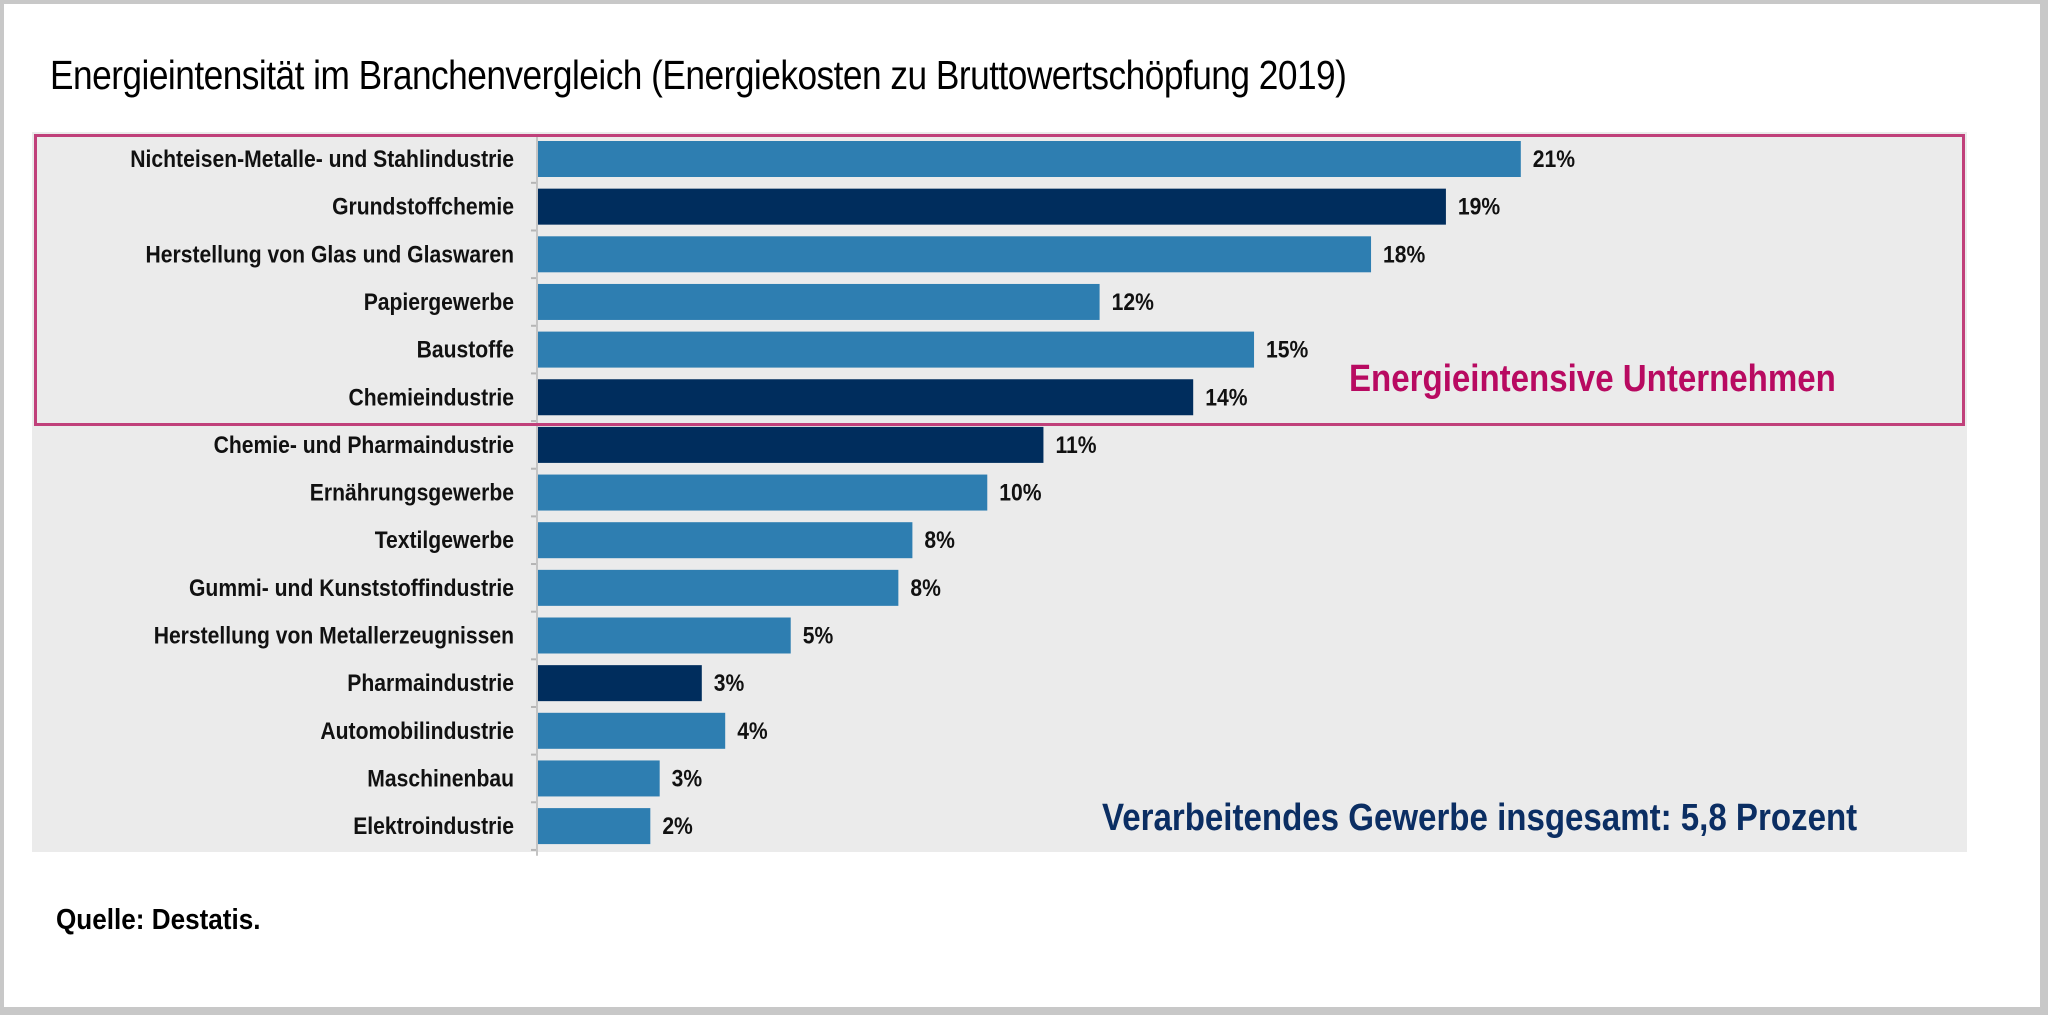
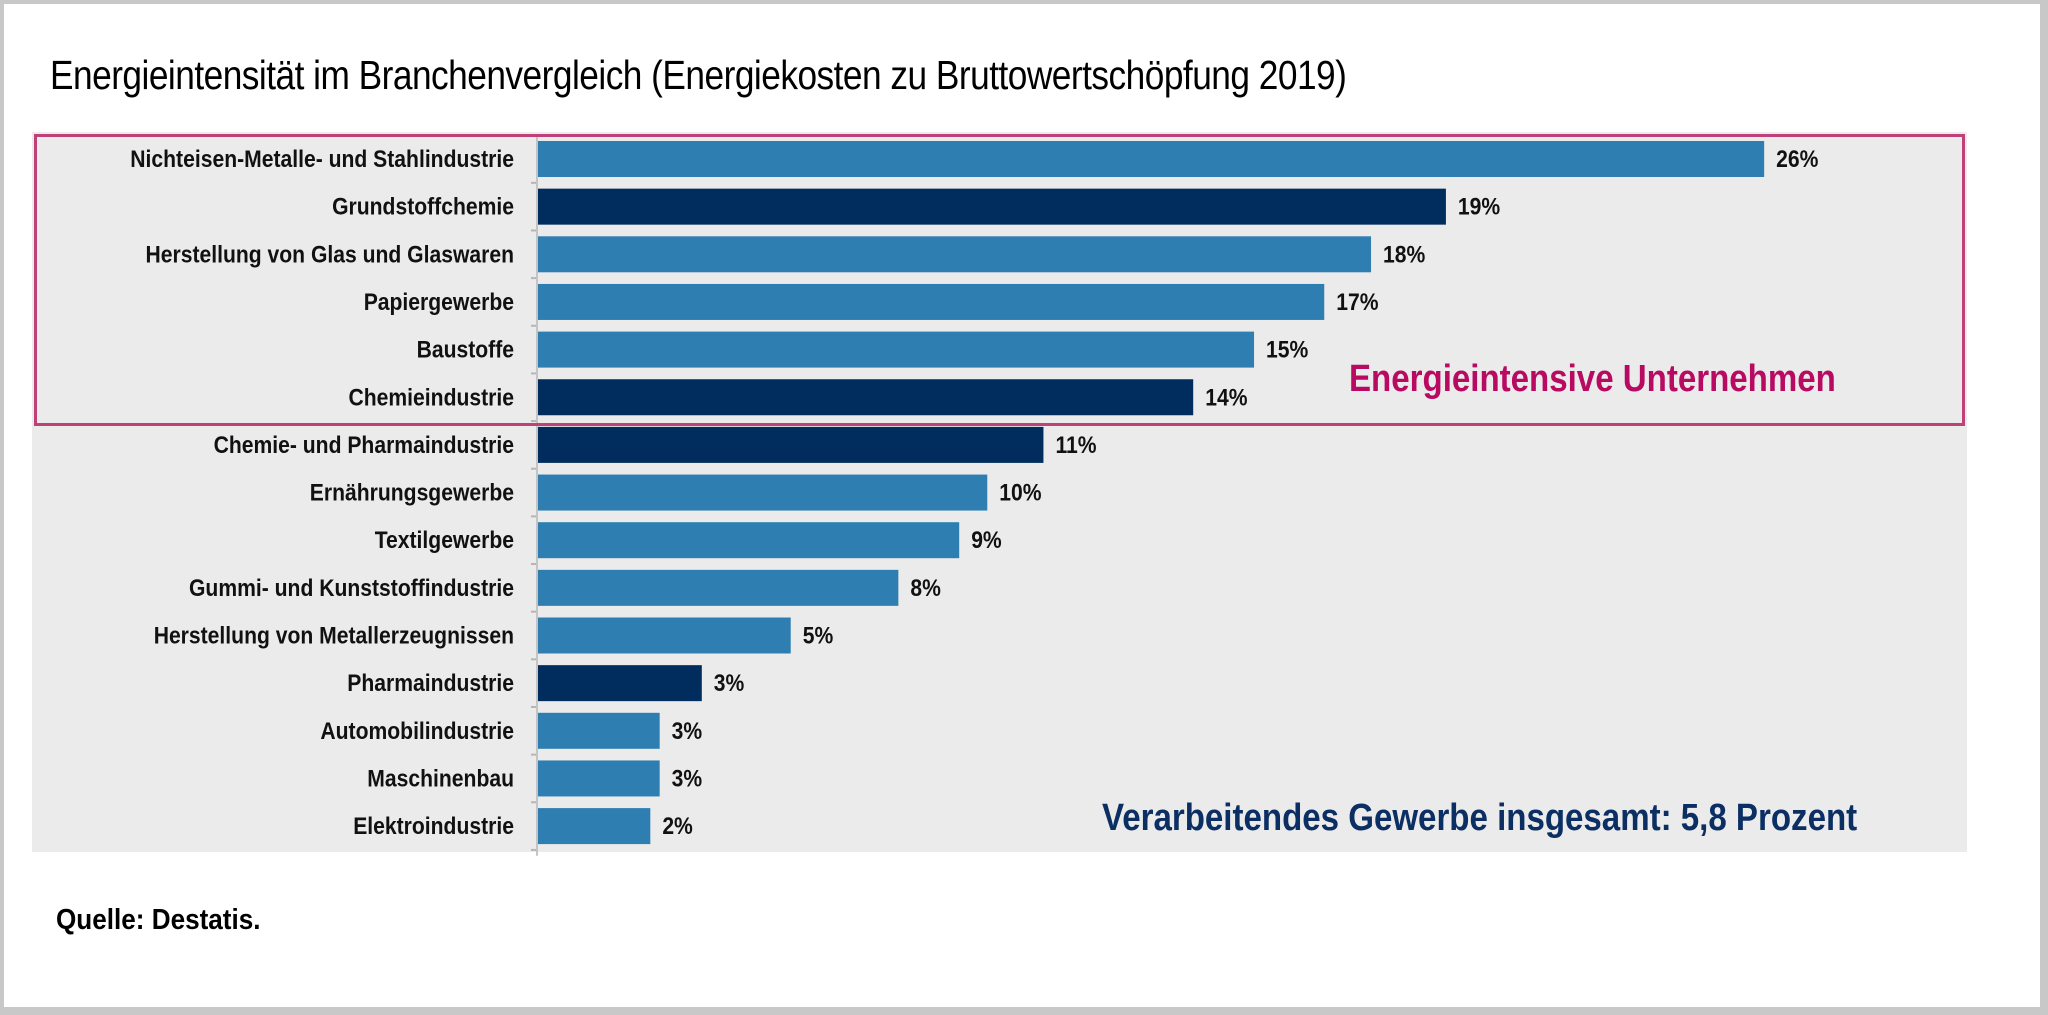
Nichteisen-Metalle- und Stahlindustrie: 21% -> 26%
Papiergewerbe: 12% -> 17%
Textilgewerbe: 8% -> 9%
Automobilindustrie: 4% -> 3%
